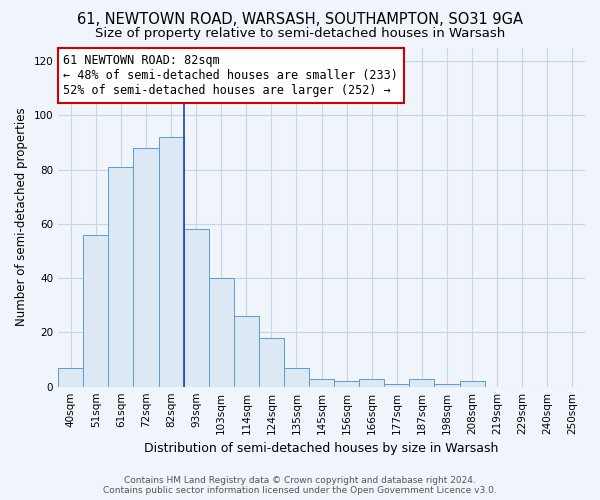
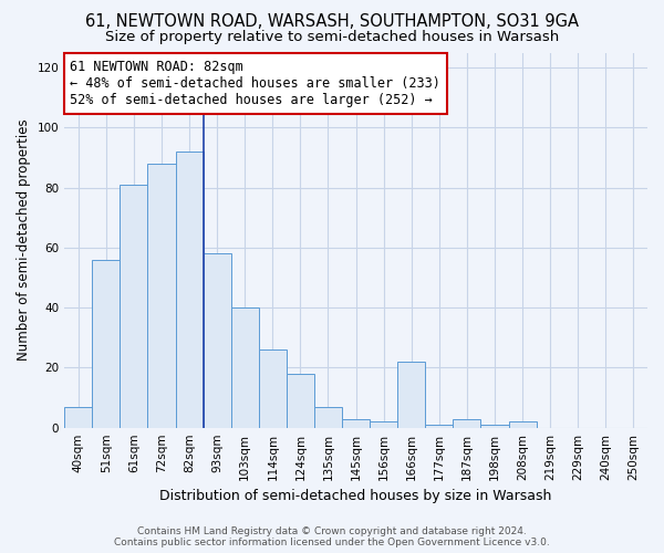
166sqm: 3 -> 22
